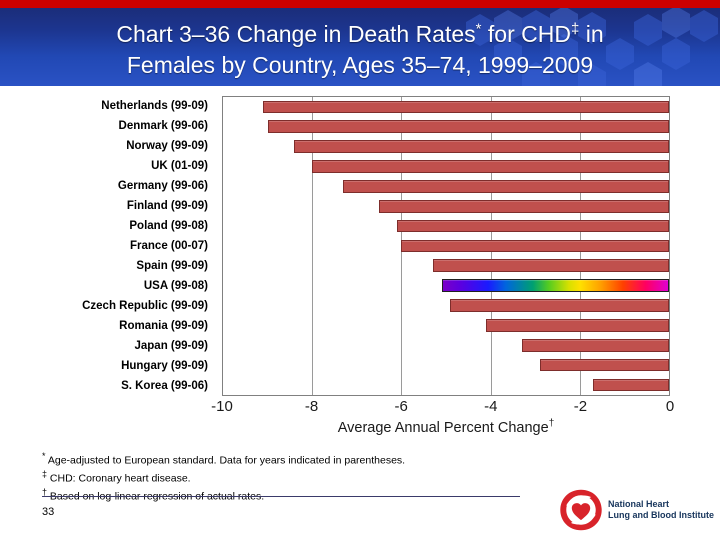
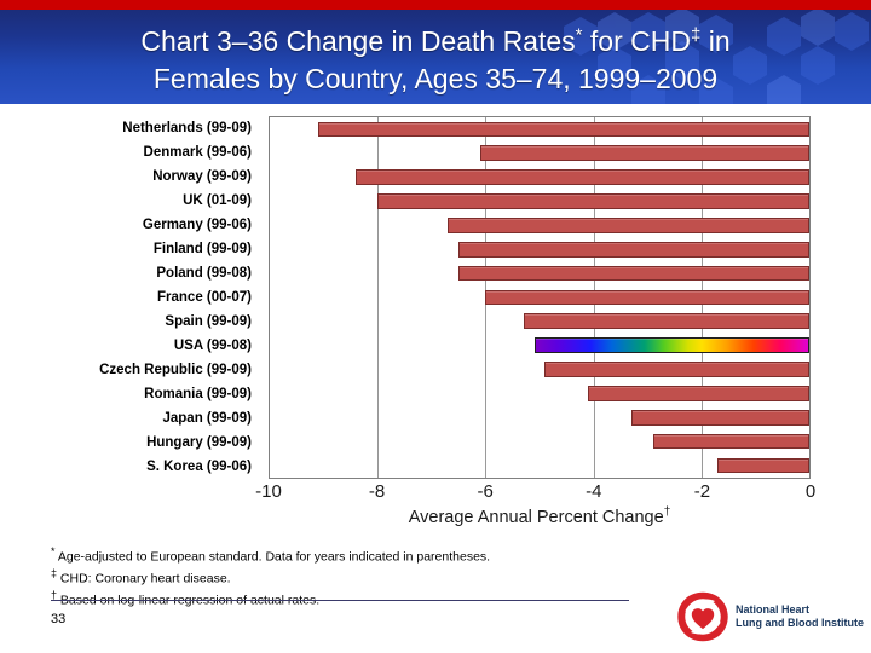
Denmark (99-06): -9.0 -> -6.1
Germany (99-06): -7.3 -> -6.7
Poland (99-08): -6.1 -> -6.5
